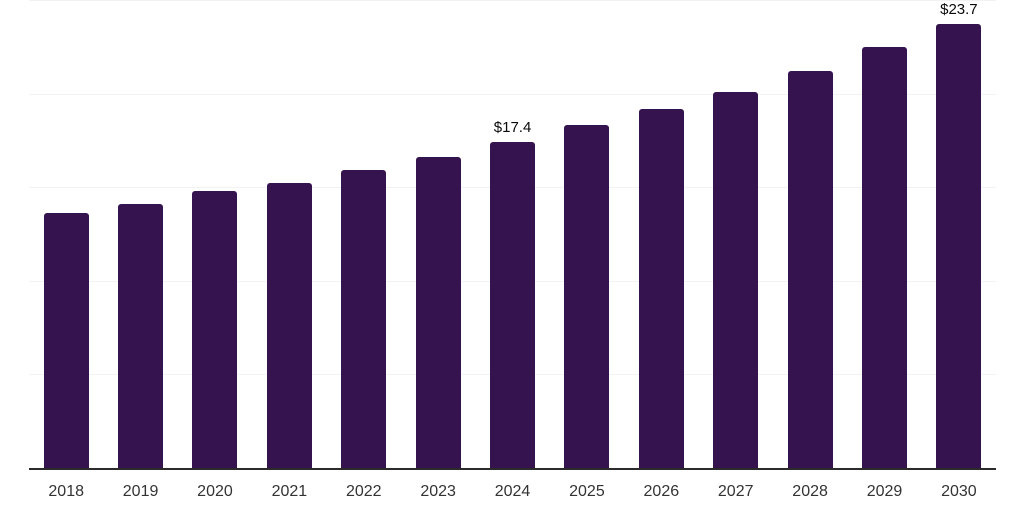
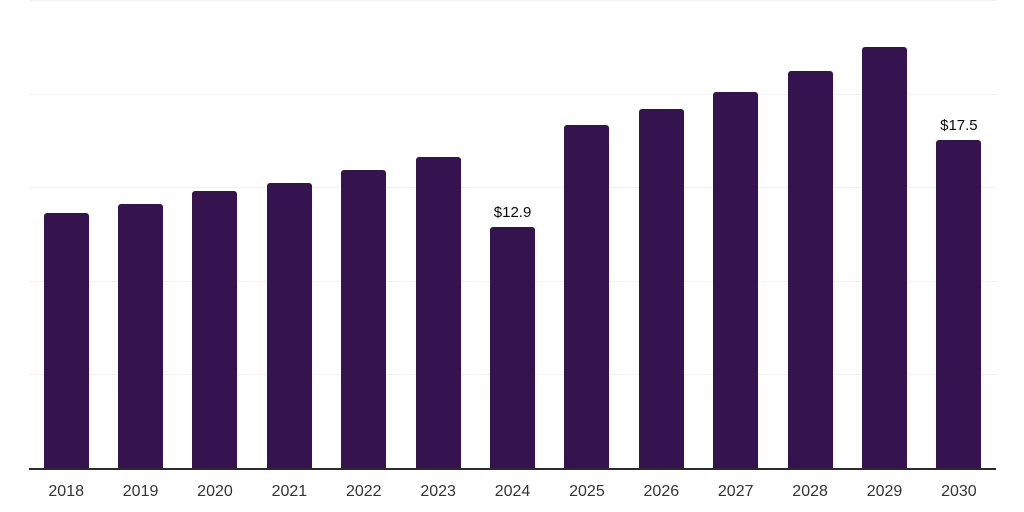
2024: $17.4 -> $12.9
2030: $23.7 -> $17.5
